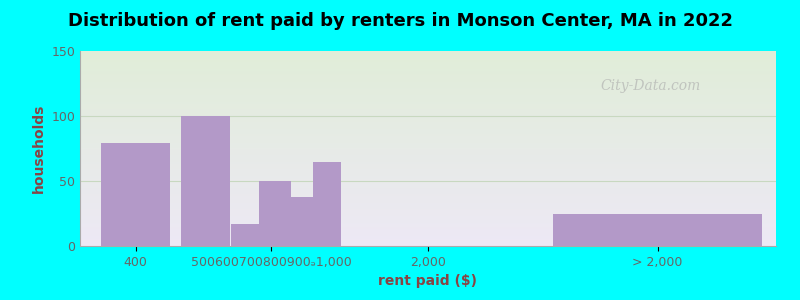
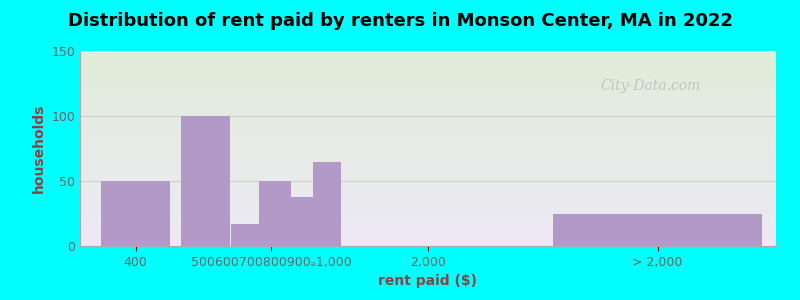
400: 79 -> 50
